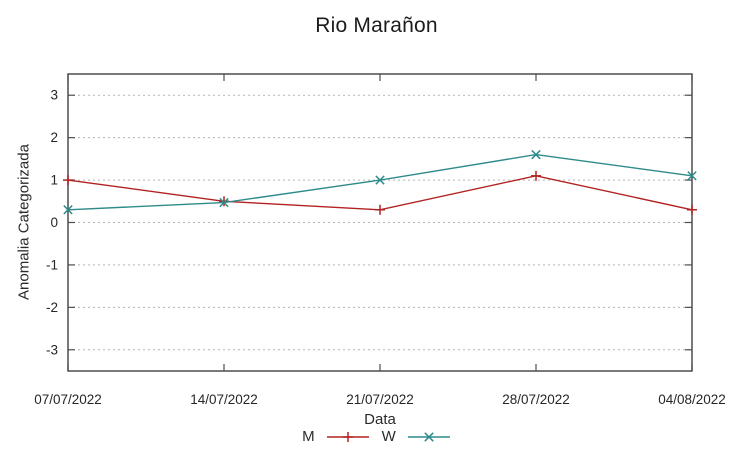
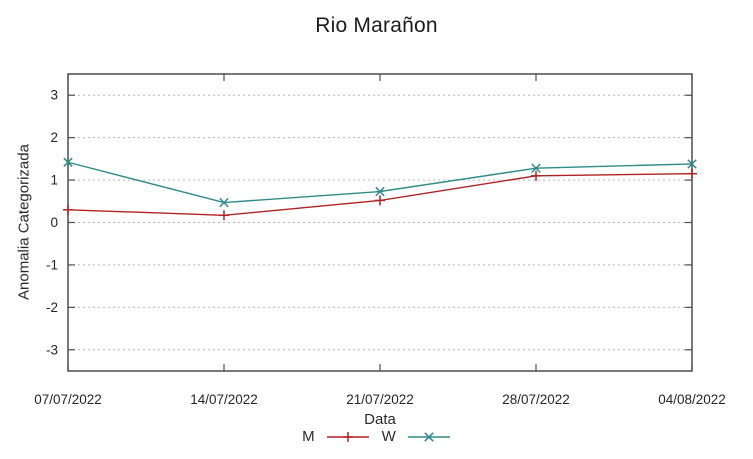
M/07/07/2022: 1.0 -> 0.3
W/07/07/2022: 0.3 -> 1.4
M/14/07/2022: 0.5 -> 0.2
M/21/07/2022: 0.3 -> 0.5
W/21/07/2022: 1.0 -> 0.7
W/28/07/2022: 1.6 -> 1.3
M/04/08/2022: 0.3 -> 1.1
W/04/08/2022: 1.1 -> 1.4
